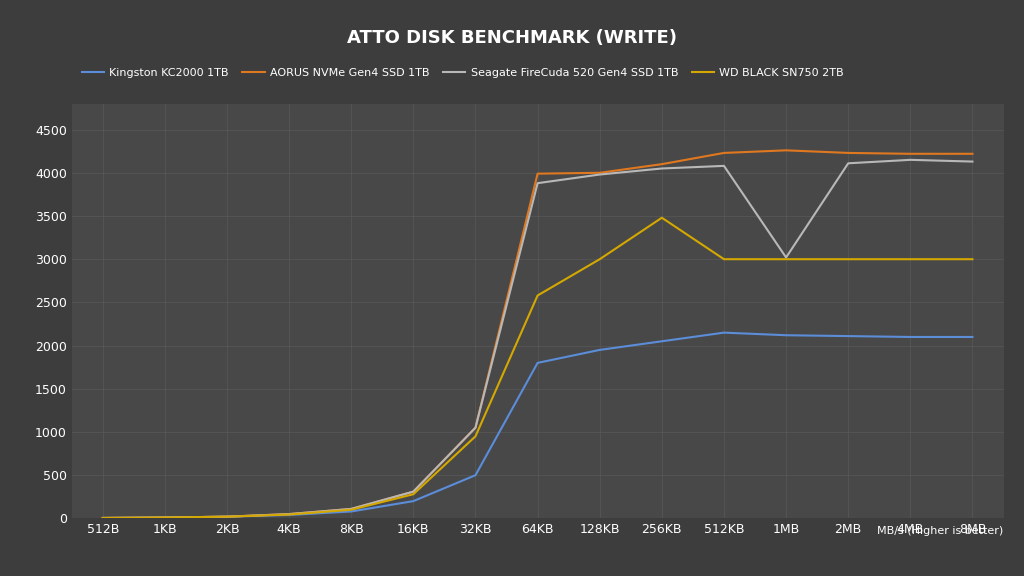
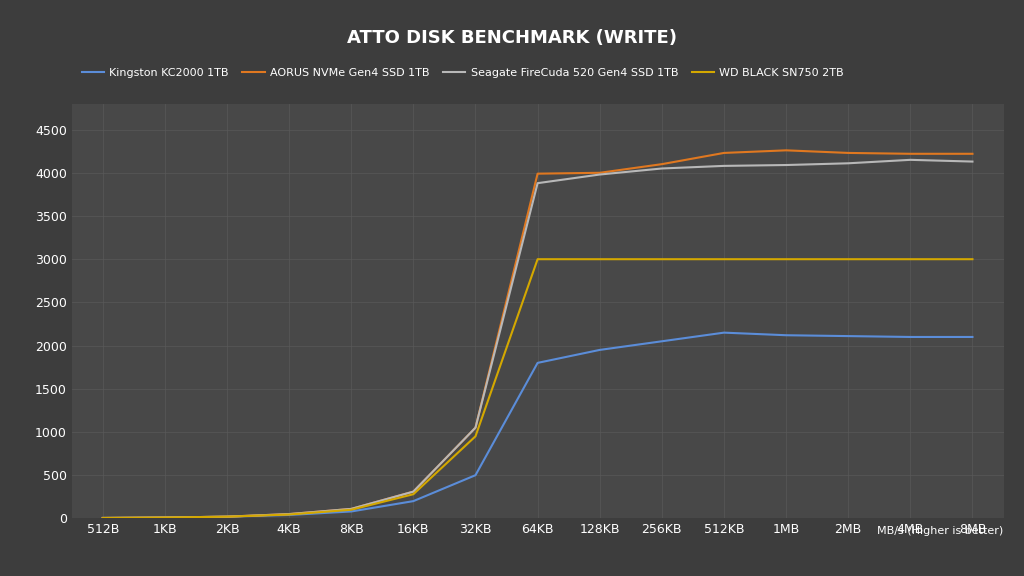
WD BLACK SN750 2TB/64KB: 2580 -> 3000
WD BLACK SN750 2TB/256KB: 3480 -> 3000
Seagate FireCuda 520 Gen4 SSD 1TB/1MB: 3020 -> 4090
